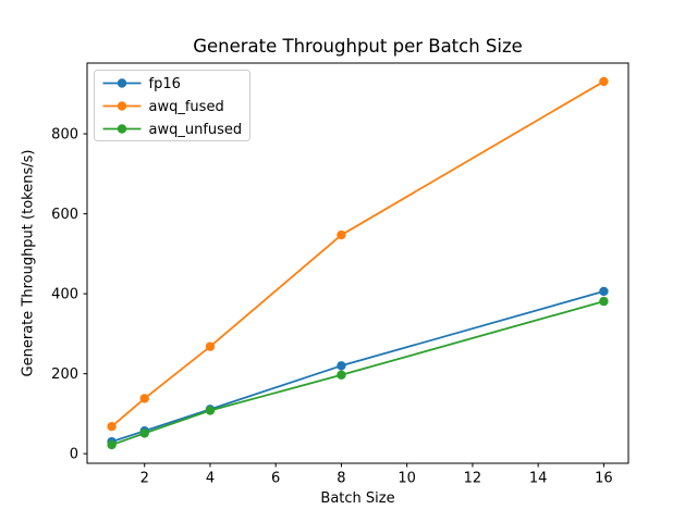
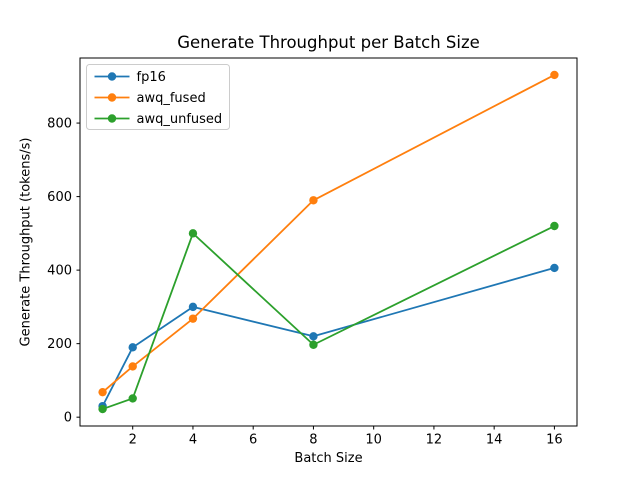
fp16/2: 60 -> 190
fp16/4: 110 -> 300
awq_unfused/4: 110 -> 500
awq_fused/8: 550 -> 590
awq_unfused/16: 380 -> 520
